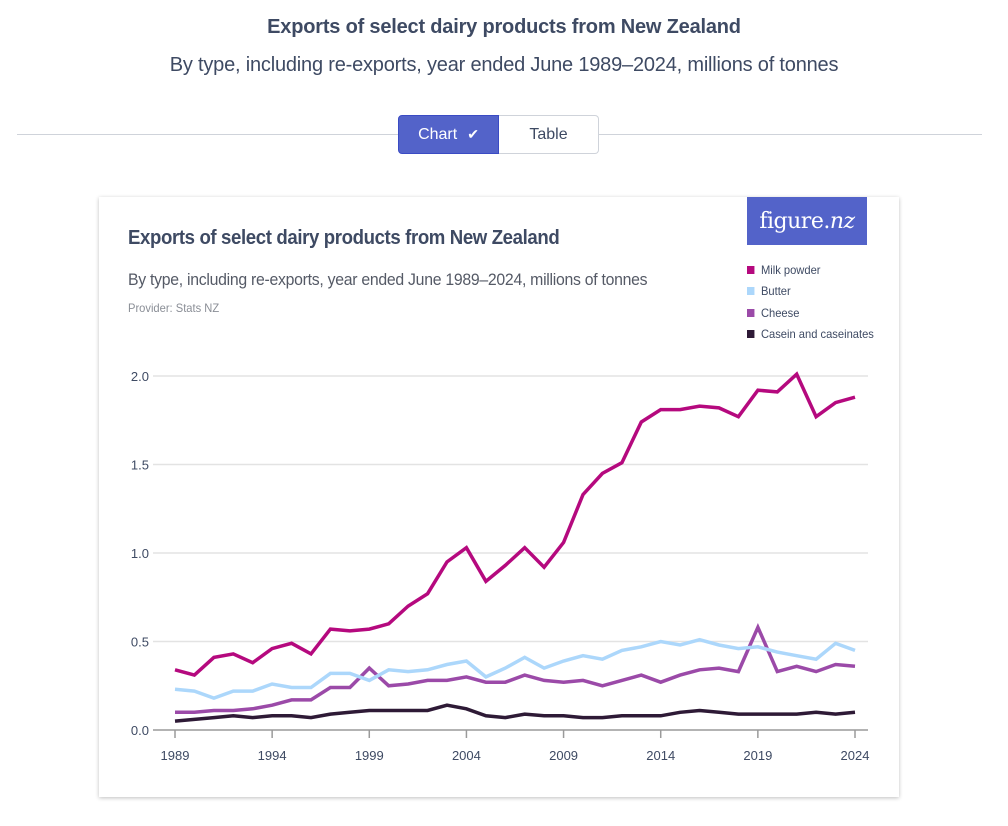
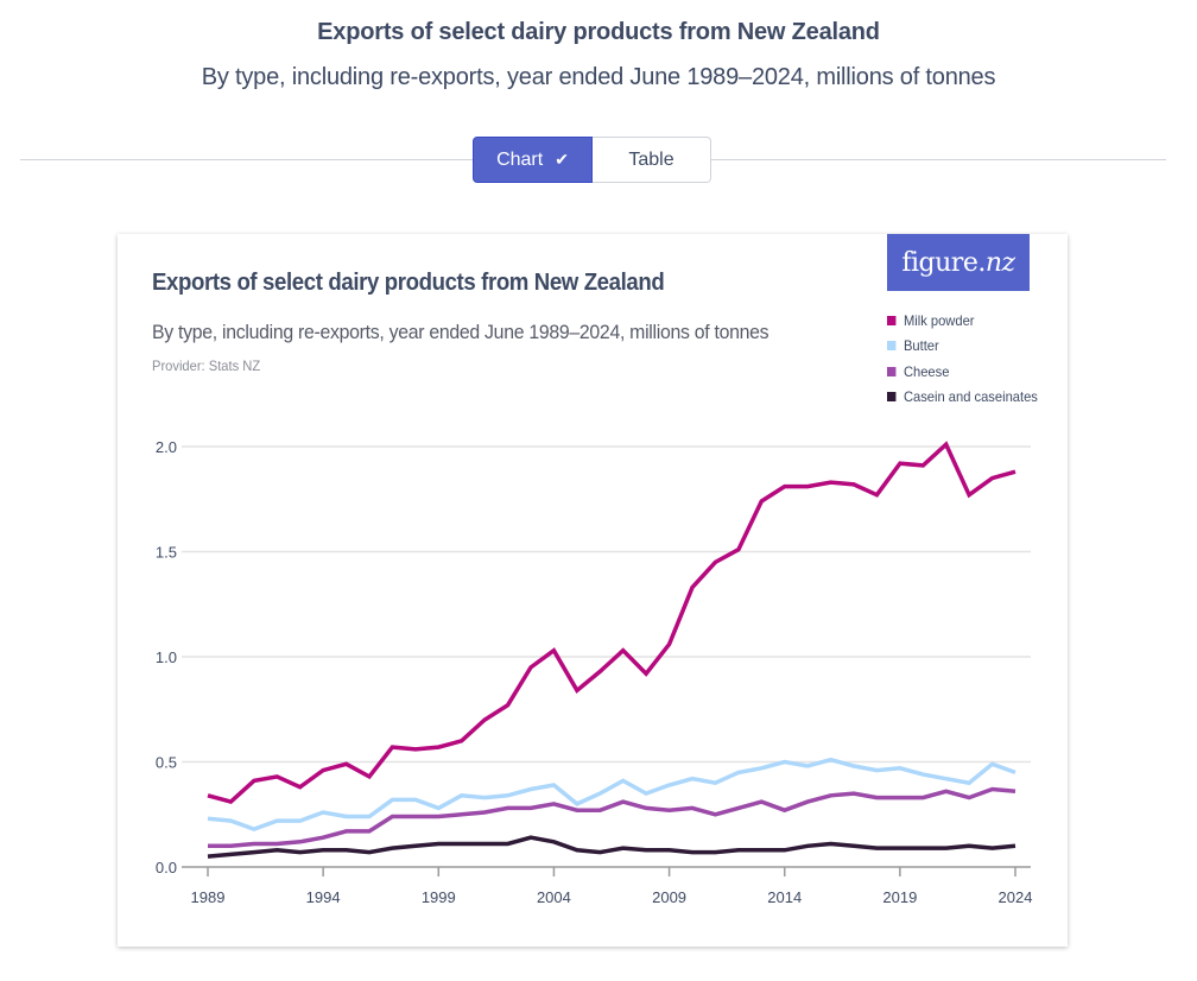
Cheese/1999: 0.35 -> 0.24
Cheese/2019: 0.58 -> 0.33
